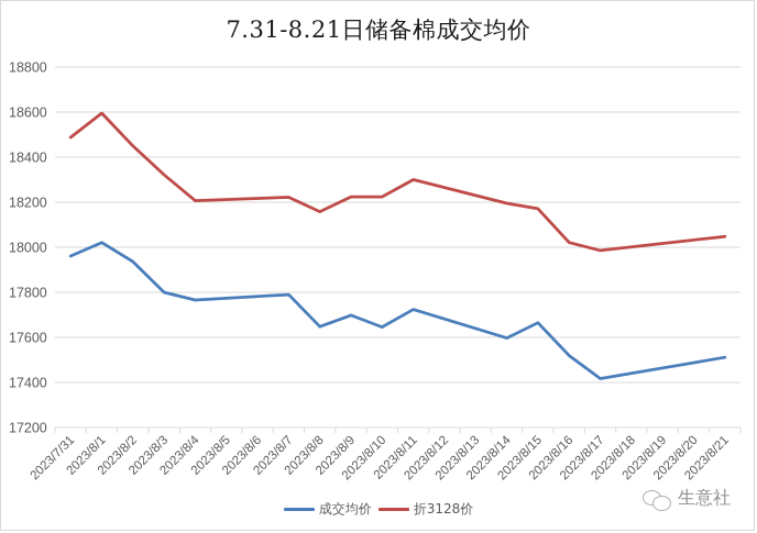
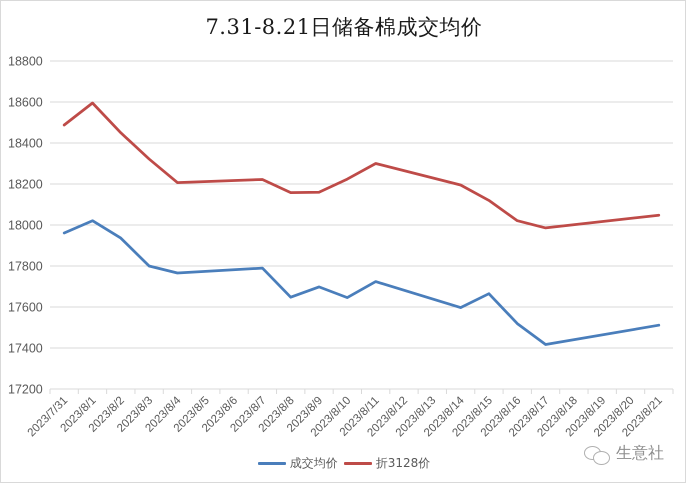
折3128价/2023/8/9: 18220 -> 18160
折3128价/2023/8/15: 18170 -> 18120
